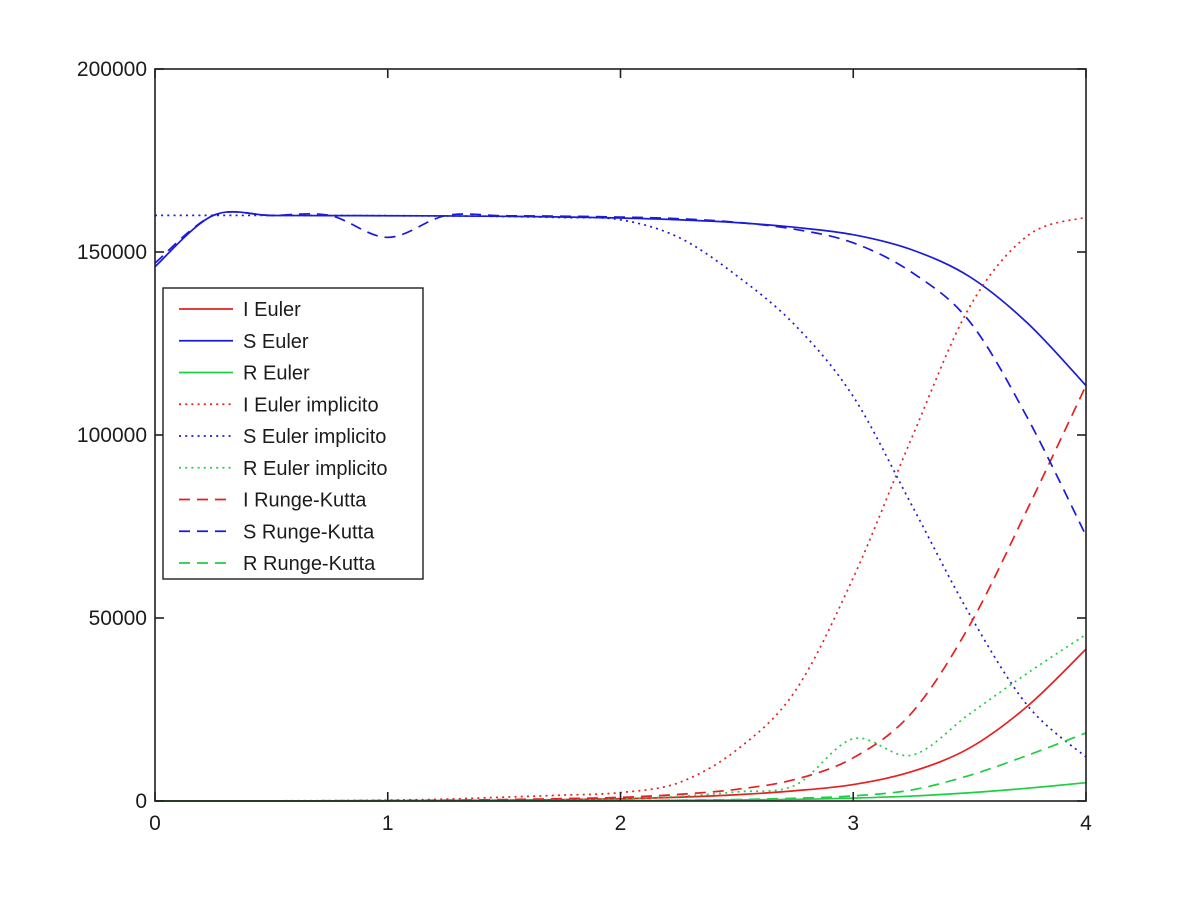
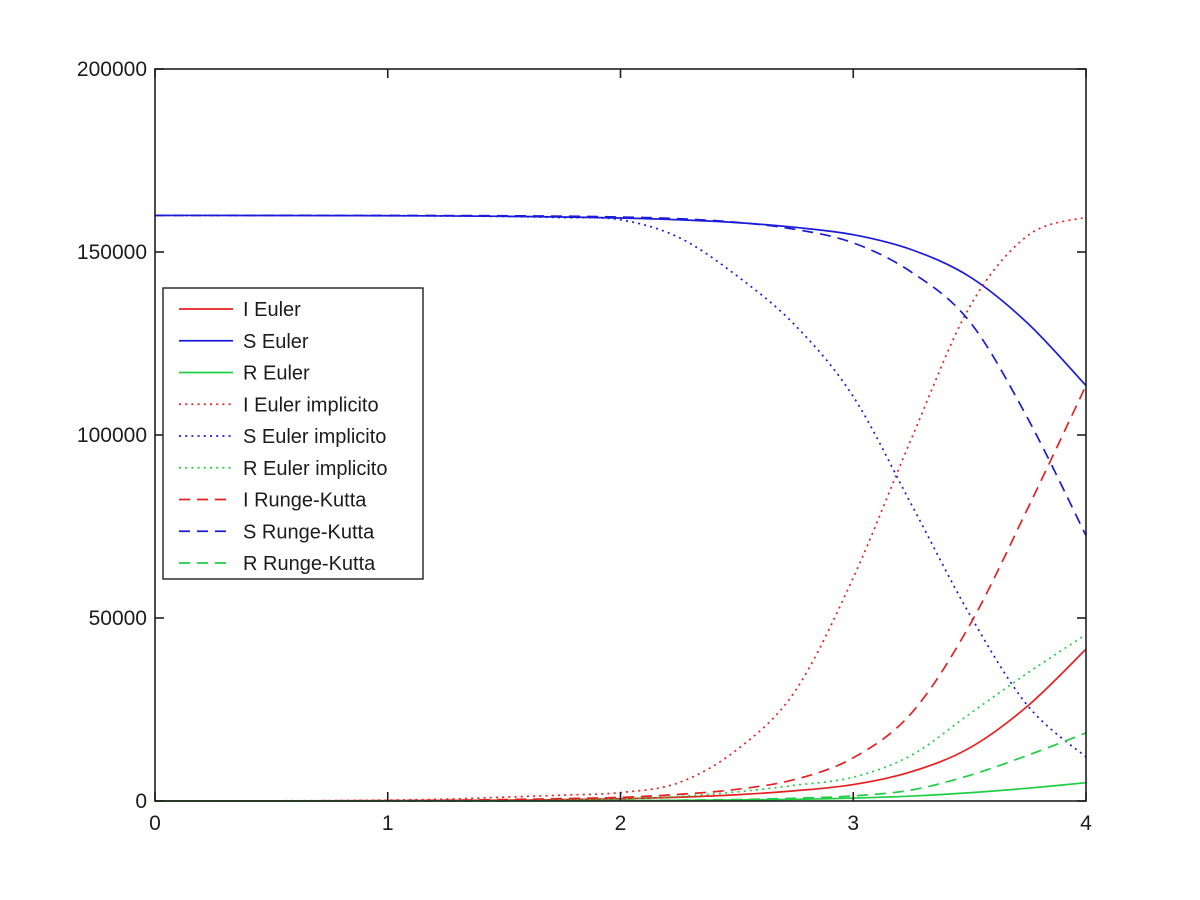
S Euler/0: 146000 -> 160000
S Runge-Kutta/0: 147000 -> 160000
S Runge-Kutta/1: 154000 -> 160000
R Euler implicito/3: 17000 -> 6000
